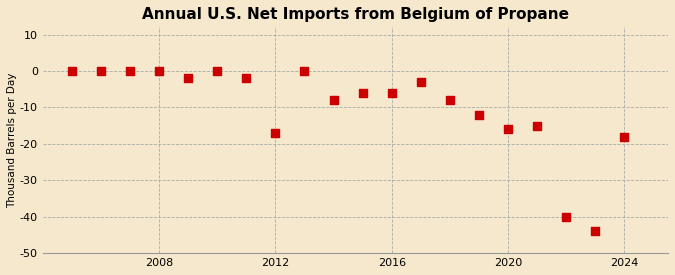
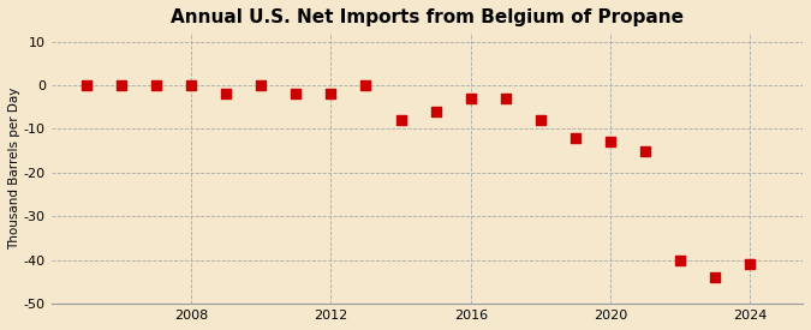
2012: -17 -> -2
2016: -6 -> -3
2020: -16 -> -13
2024: -18 -> -41
